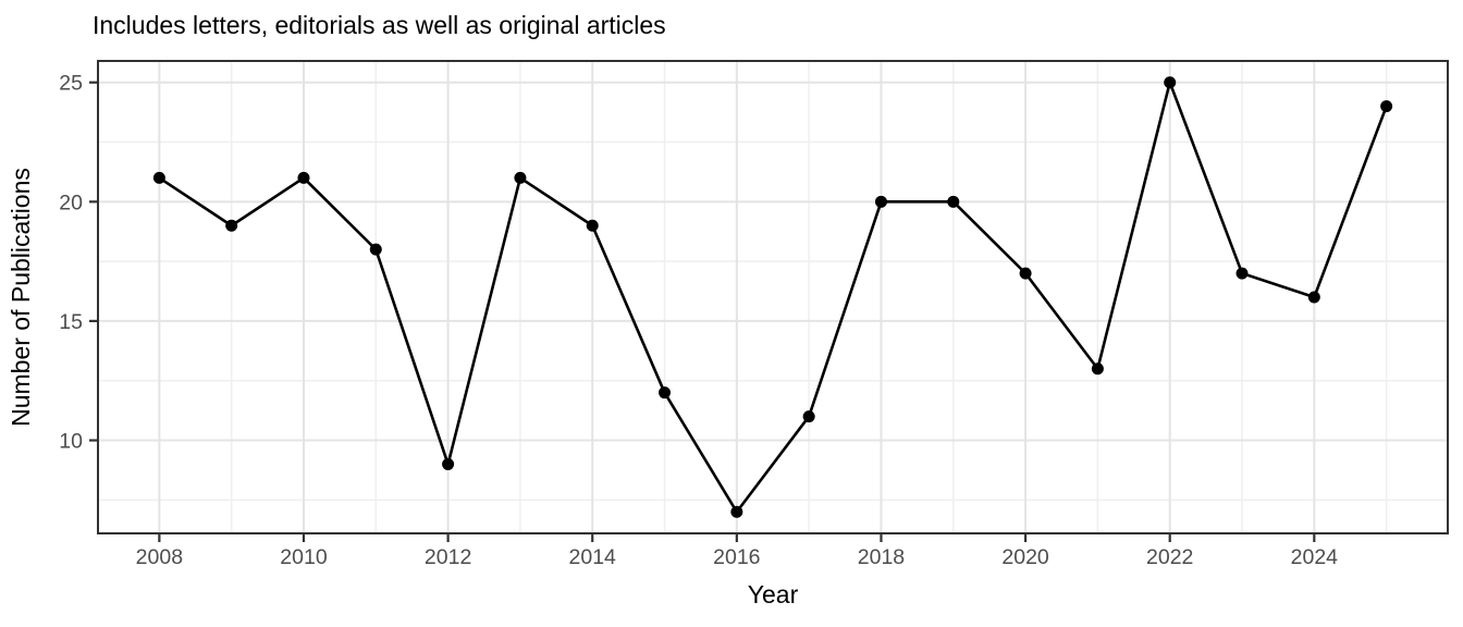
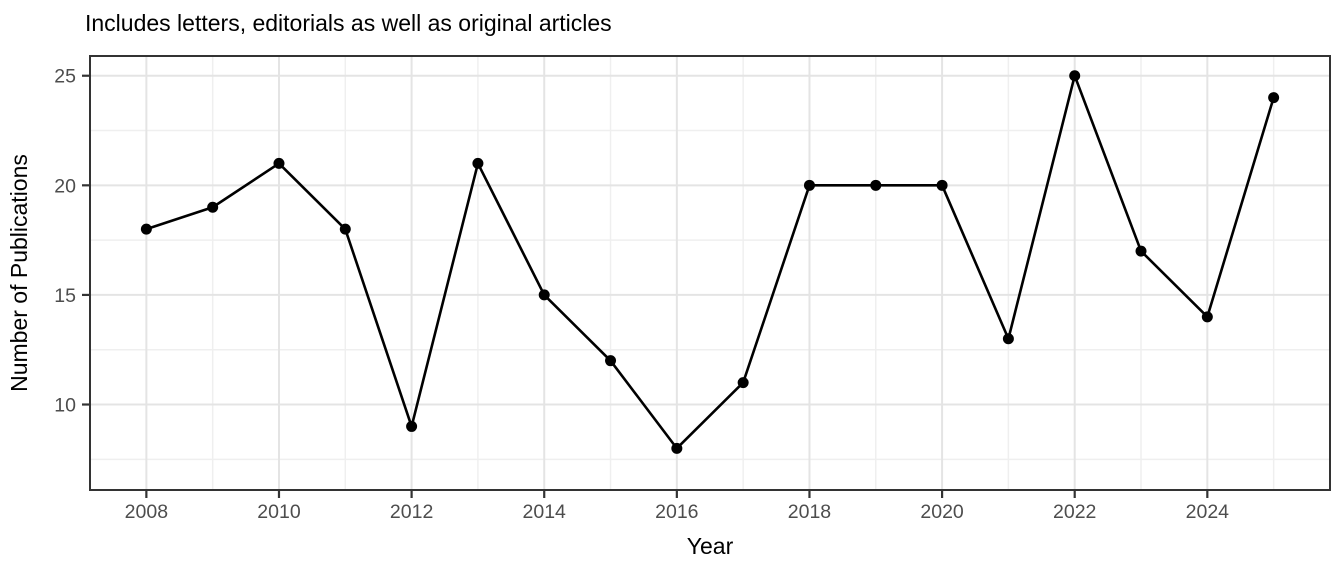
2008: 21 -> 18
2014: 19 -> 15
2016: 7 -> 8
2020: 17 -> 20
2024: 16 -> 14
